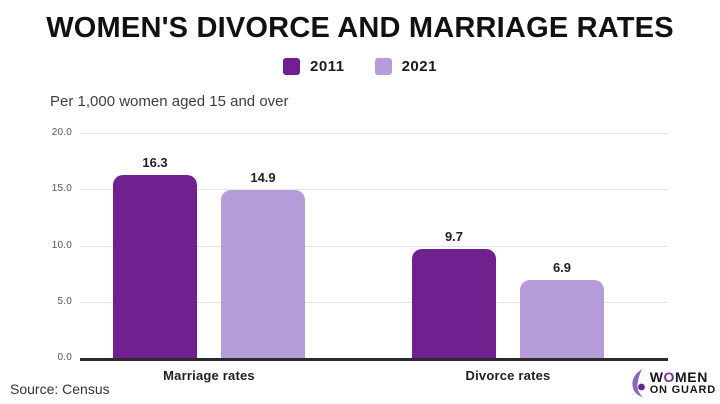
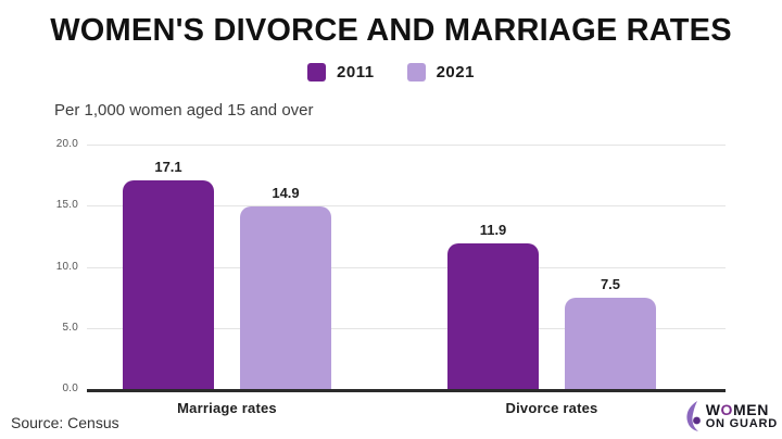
2011/Marriage rates: 16.3 -> 17.1
2011/Divorce rates: 9.7 -> 11.9
2021/Divorce rates: 6.9 -> 7.5
